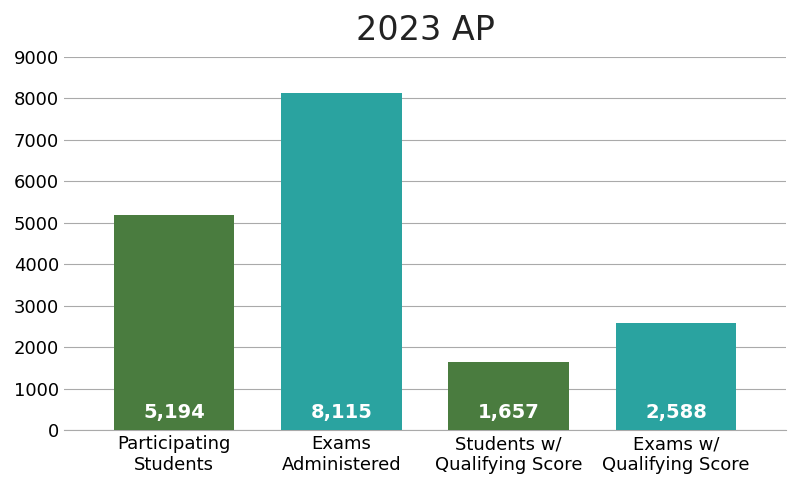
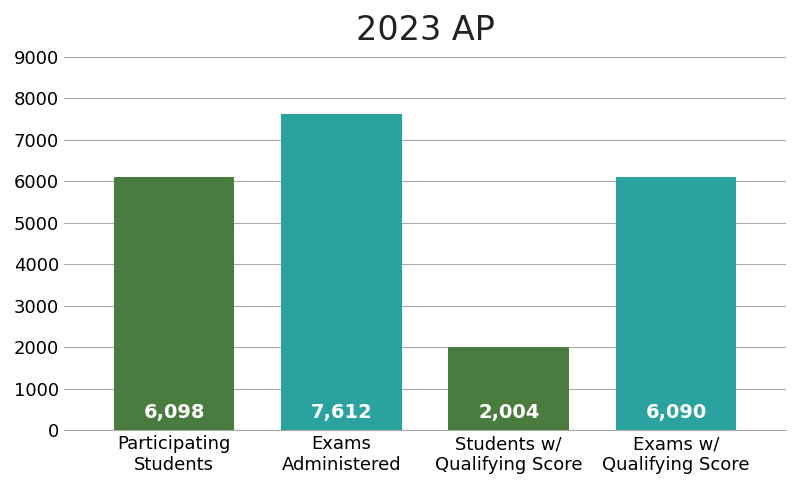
Participating Students: 5,194 -> 6,098
Exams Administered: 8,115 -> 7,612
Students w/ Qualifying Score: 1,657 -> 2,004
Exams w/ Qualifying Score: 2,588 -> 6,090
